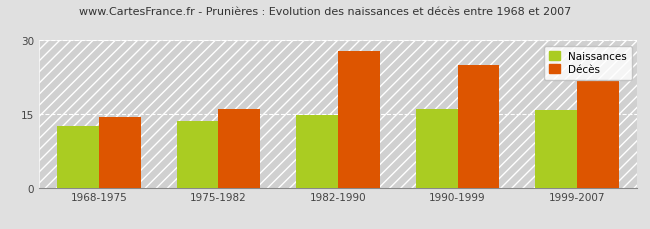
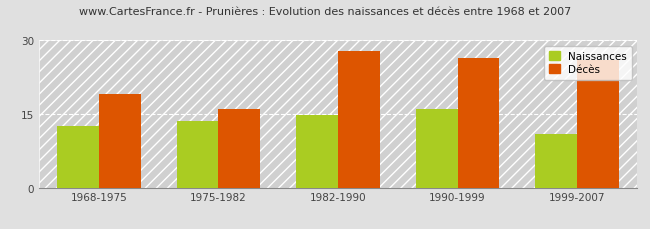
Décès/1968-1975: 14.3 -> 19.0
Décès/1990-1999: 25.0 -> 26.5
Naissances/1999-2007: 15.8 -> 11.0
Décès/1999-2007: 21.8 -> 26.0
